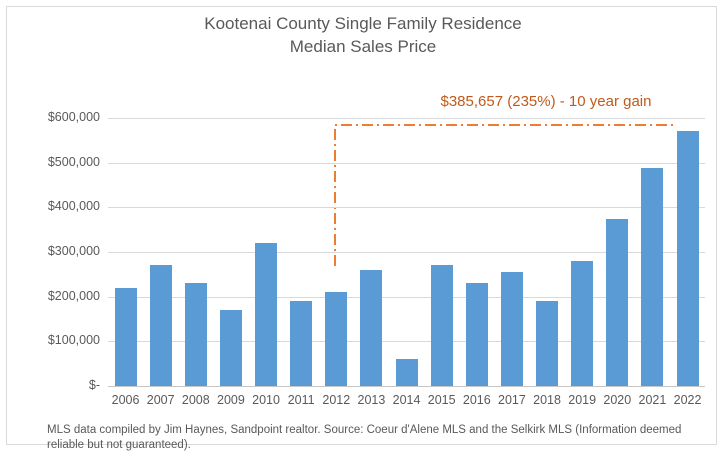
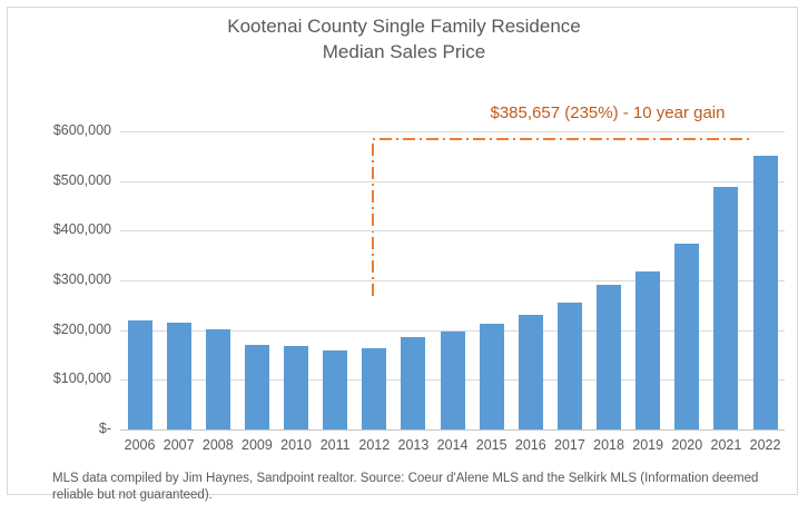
2007: $270000 -> $210000
2008: $230000 -> $200000
2010: $320000 -> $170000
2011: $190000 -> $160000
2012: $210000 -> $160000
2013: $260000 -> $180000
2014: $60000 -> $200000
2015: $270000 -> $210000
2018: $190000 -> $290000
2019: $280000 -> $320000
2022: $570000 -> $550000
